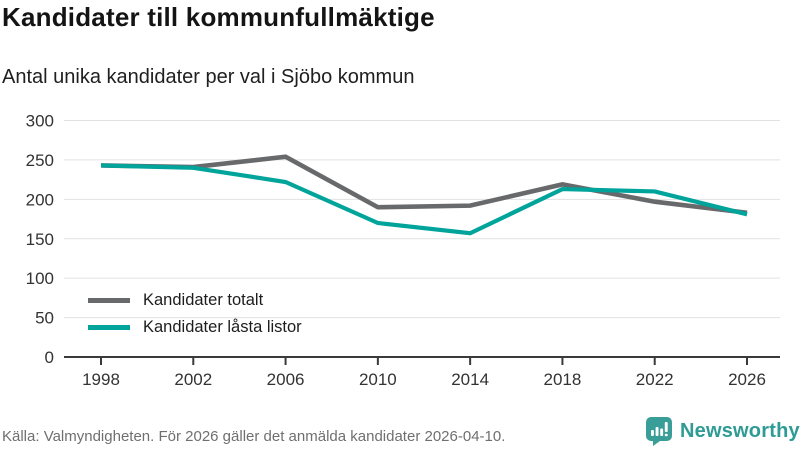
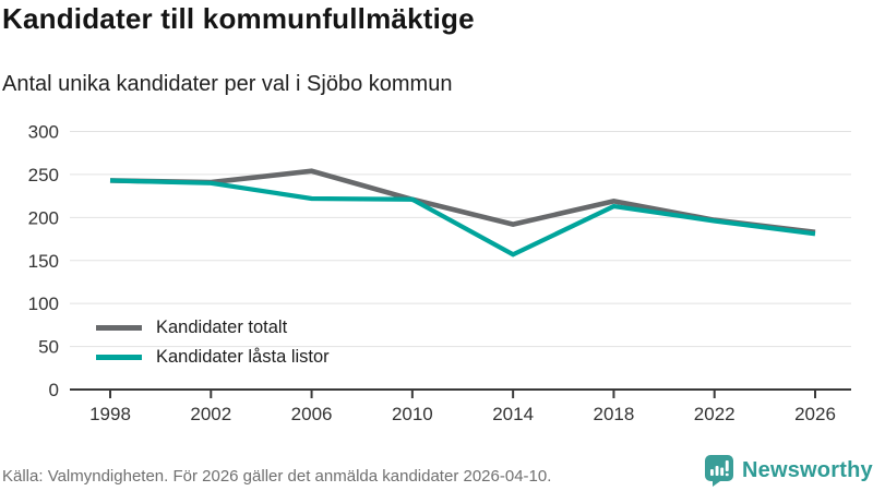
Kandidater totalt/2010: 190 -> 220
Kandidater låsta listor/2010: 170 -> 220
Kandidater låsta listor/2022: 210 -> 200
